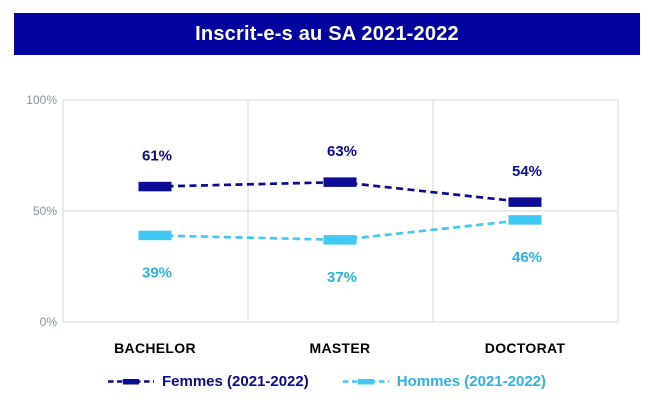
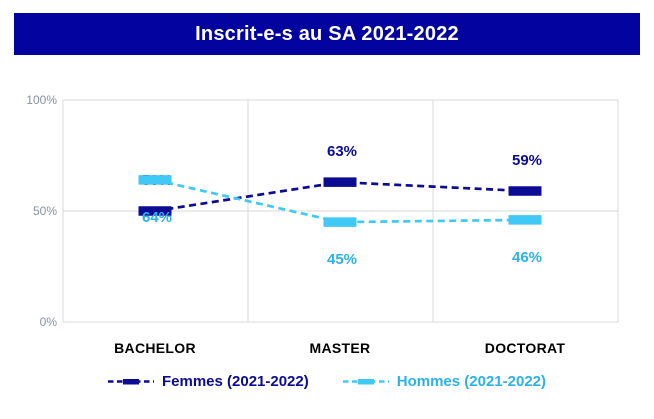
Femmes (2021-2022)/BACHELOR: 61% -> 50%
Hommes (2021-2022)/BACHELOR: 39% -> 64%
Hommes (2021-2022)/MASTER: 37% -> 45%
Femmes (2021-2022)/DOCTORAT: 54% -> 59%
